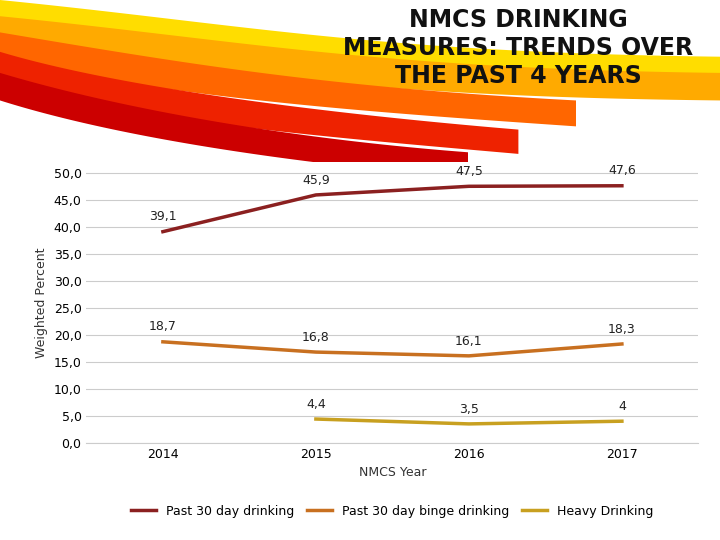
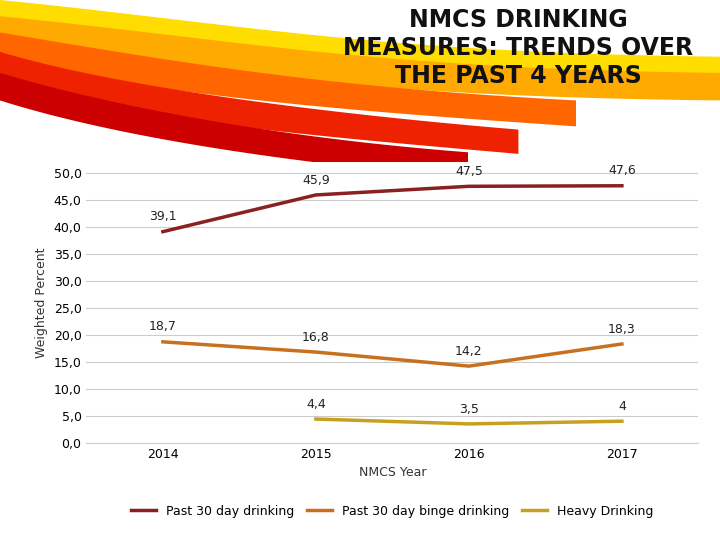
Past 30 day binge drinking/2016: 16,1 -> 14,2
